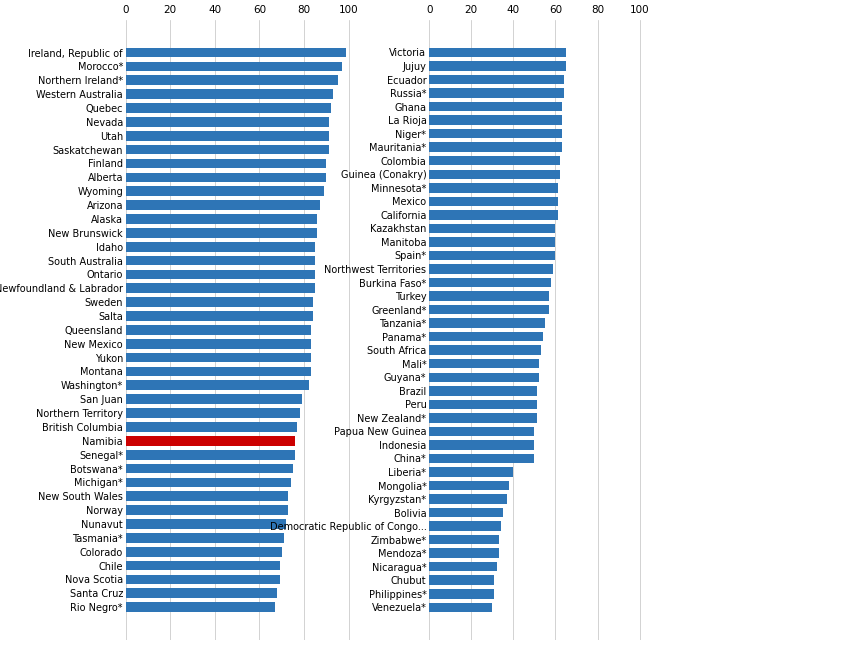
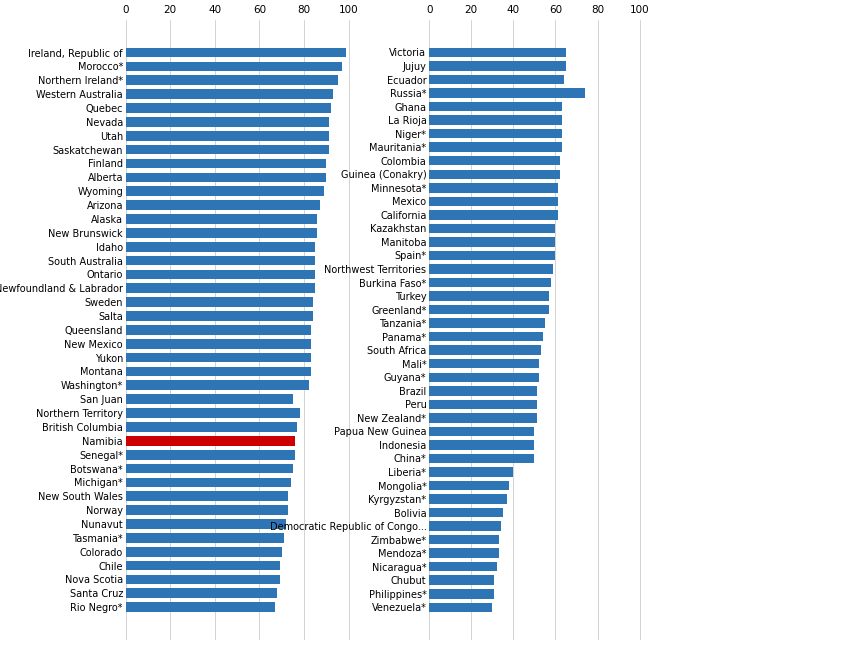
San Juan: 79 -> 75
Russia*: 64 -> 74
